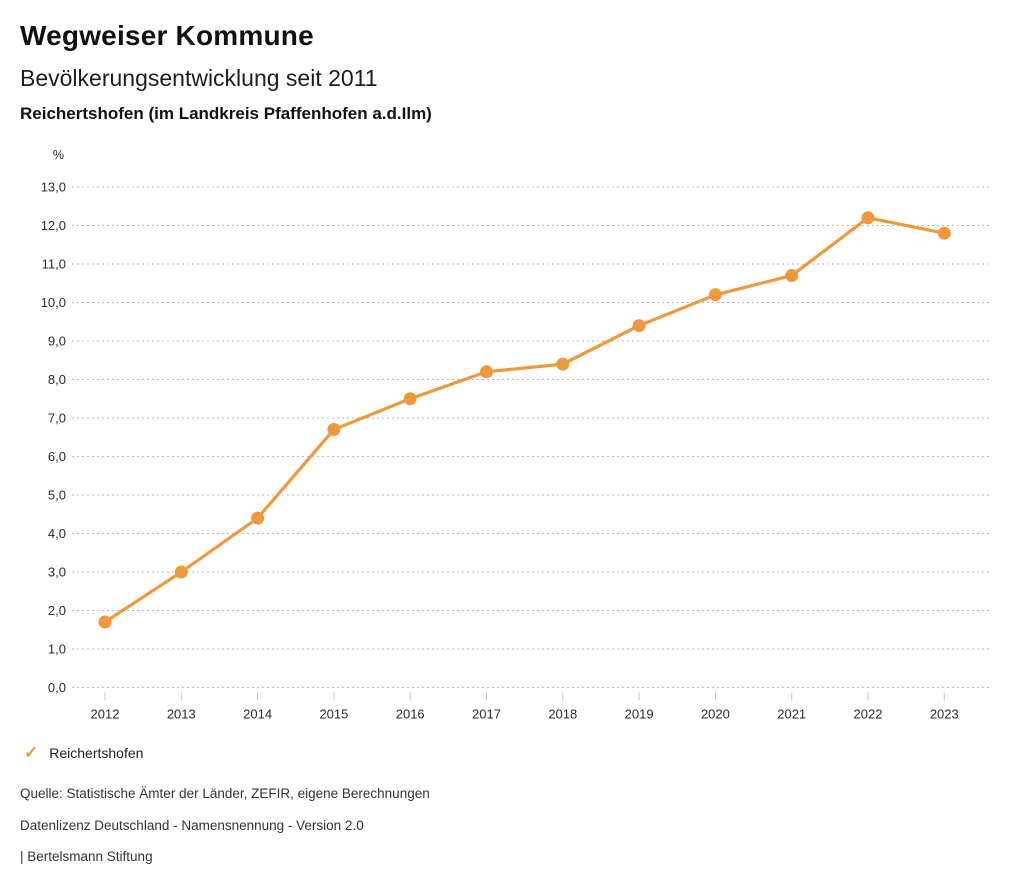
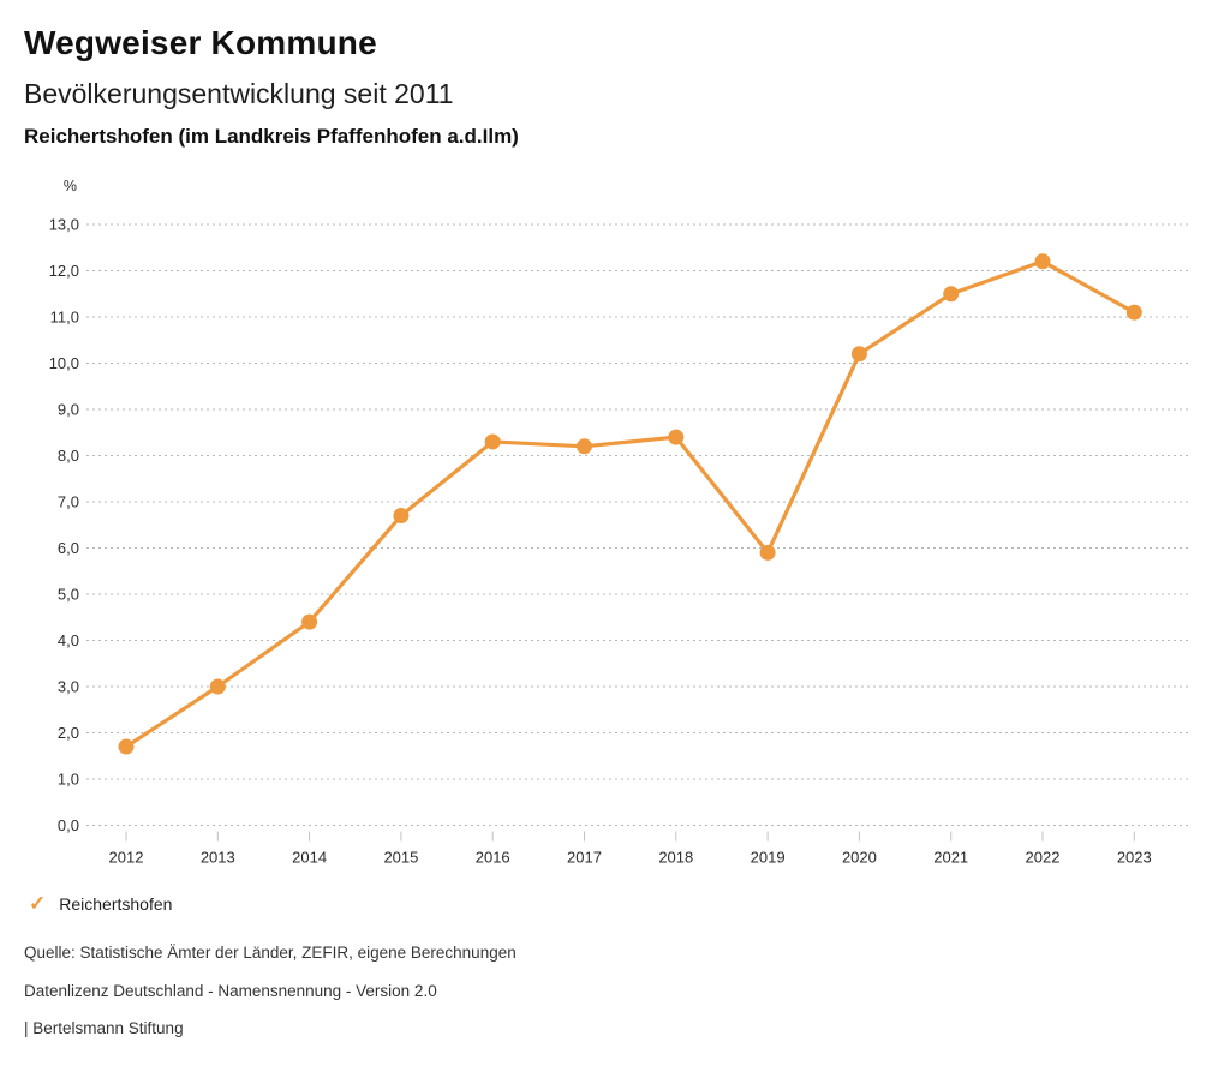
2016: 7,5 -> 8,3
2019: 9,4 -> 5,9
2021: 10,7 -> 11,5
2023: 11,8 -> 11,1
